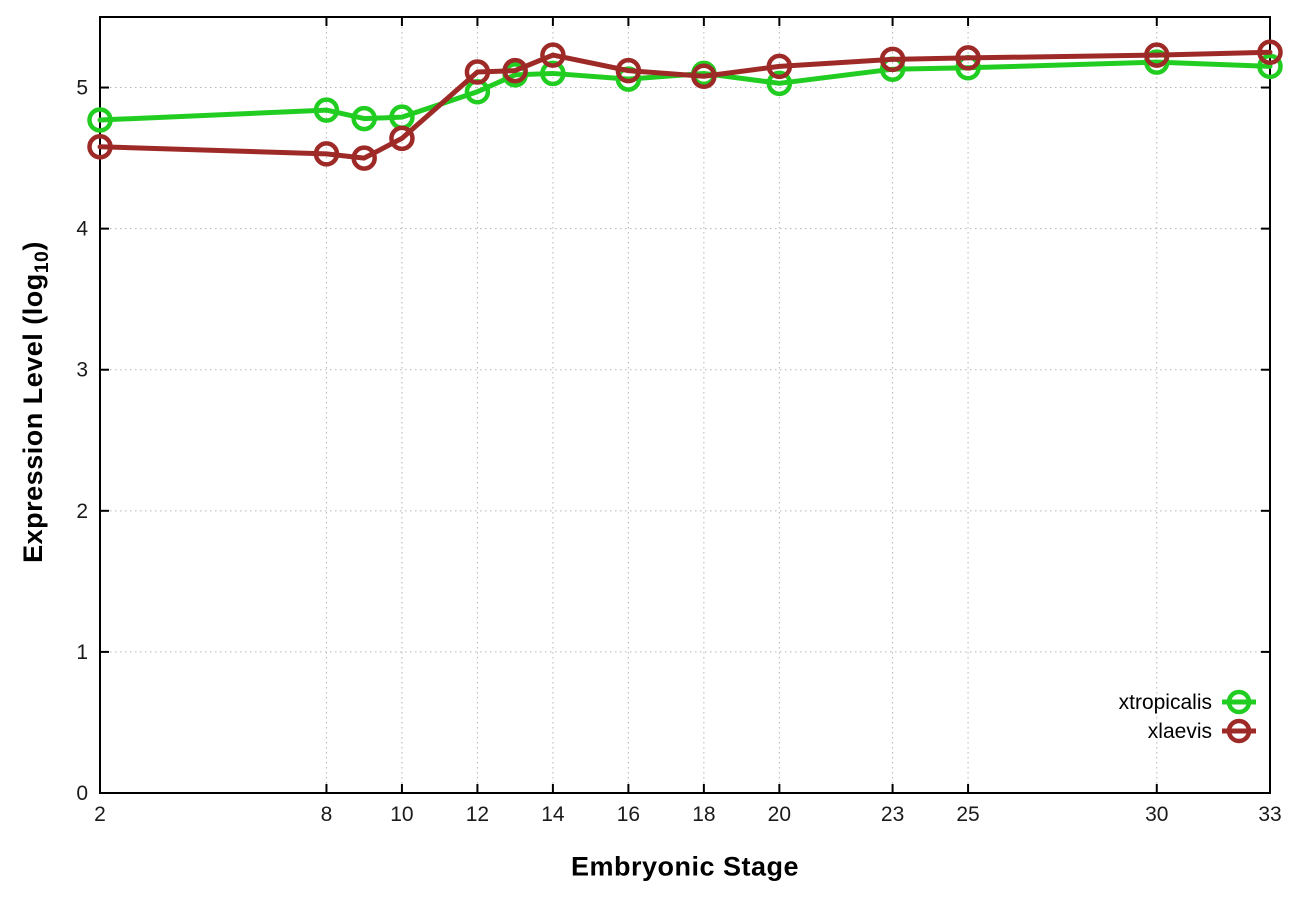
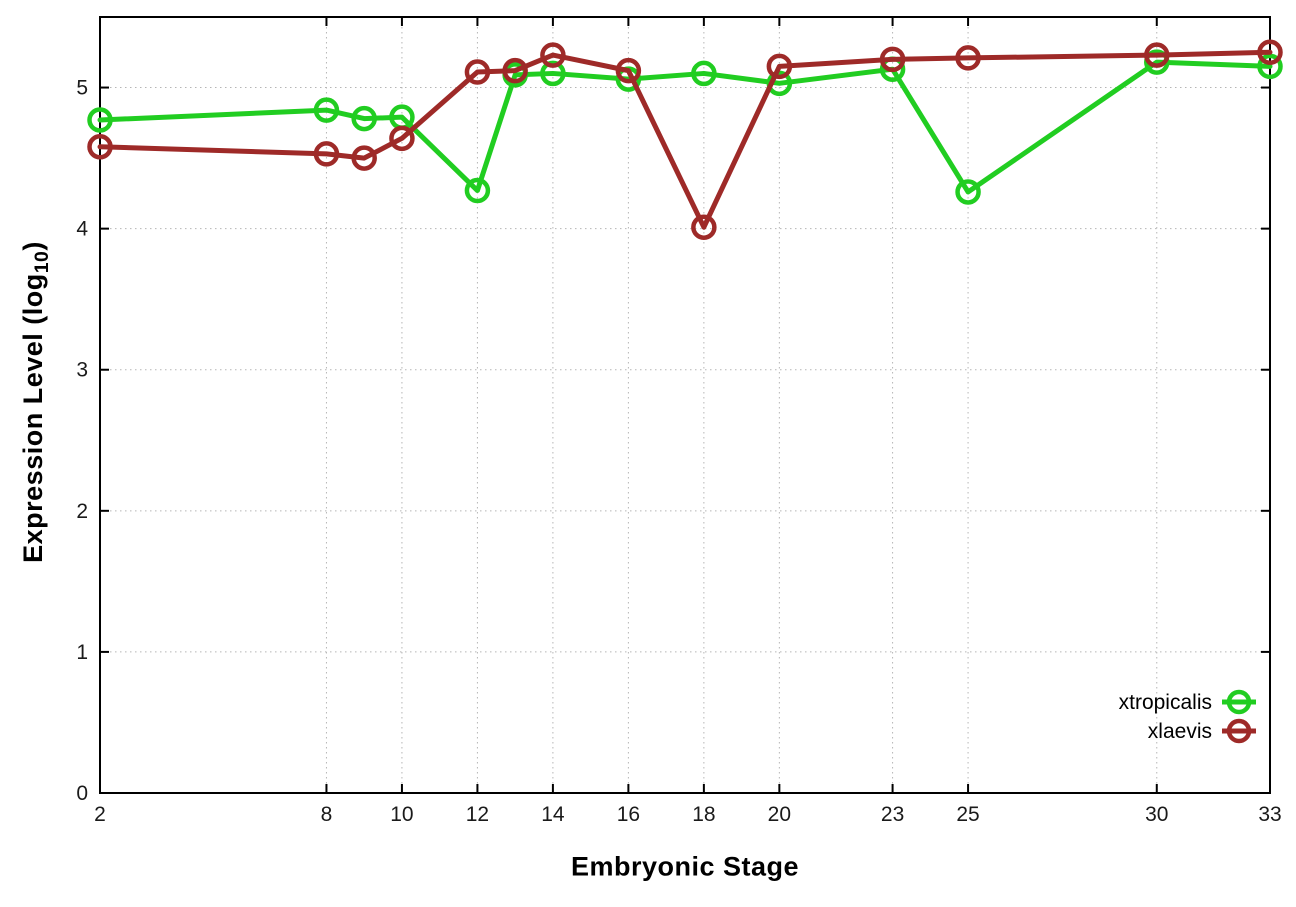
xtropicalis/12: 4.97 -> 4.27
xlaevis/18: 5.08 -> 4.01
xtropicalis/25: 5.14 -> 4.26
